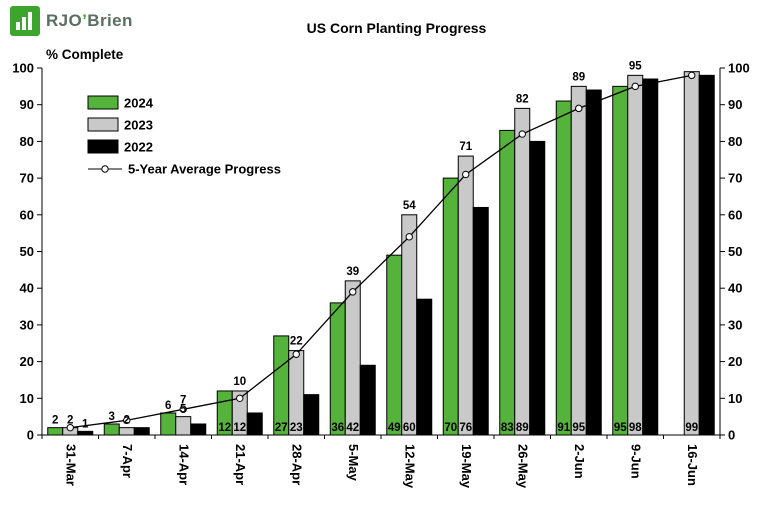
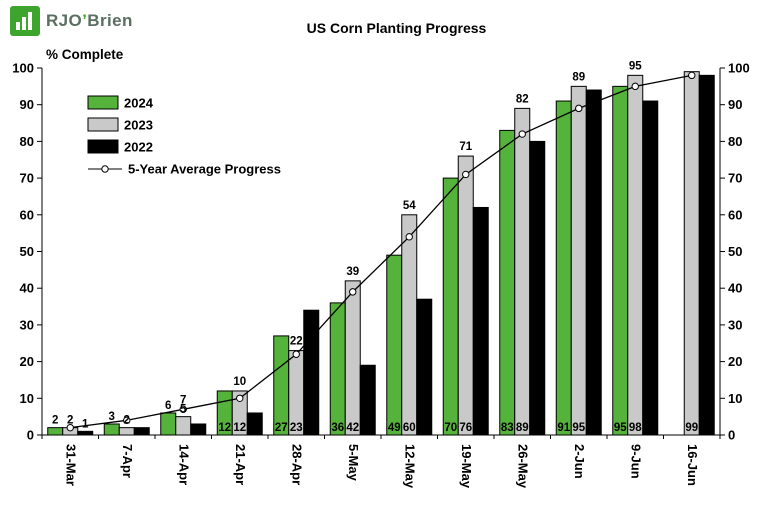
2022/28-Apr: 11 -> 34
2022/9-Jun: 97 -> 91
